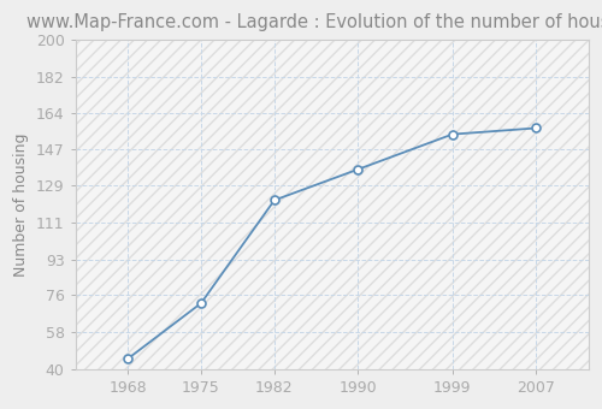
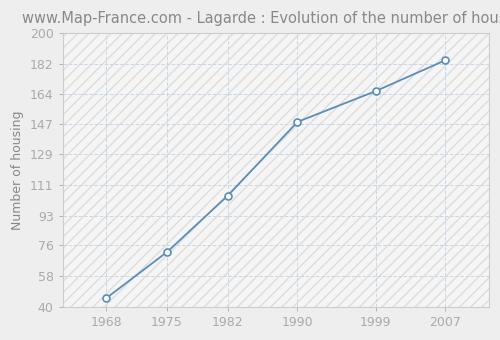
1982: 122 -> 105
1990: 137 -> 148
1999: 154 -> 166
2007: 157 -> 184
